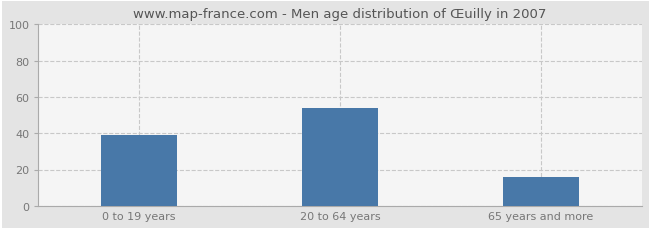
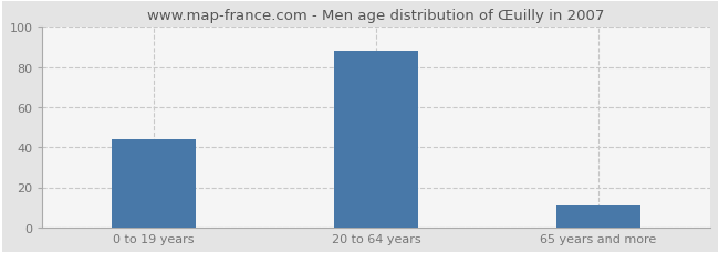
0 to 19 years: 39 -> 44
20 to 64 years: 54 -> 88
65 years and more: 16 -> 11
